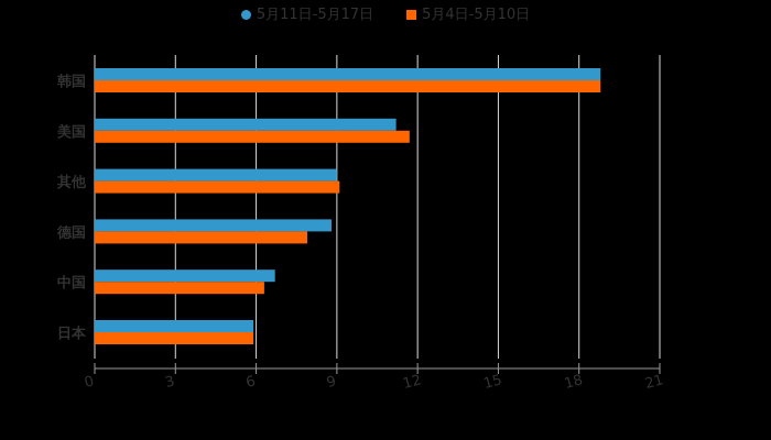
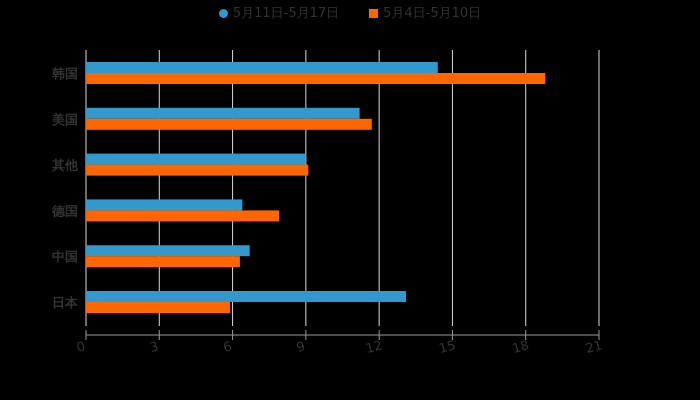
5月11日-5月17日/韩国: 18.8 -> 14.4
5月11日-5月17日/德国: 8.8 -> 6.4
5月11日-5月17日/日本: 5.9 -> 13.1
